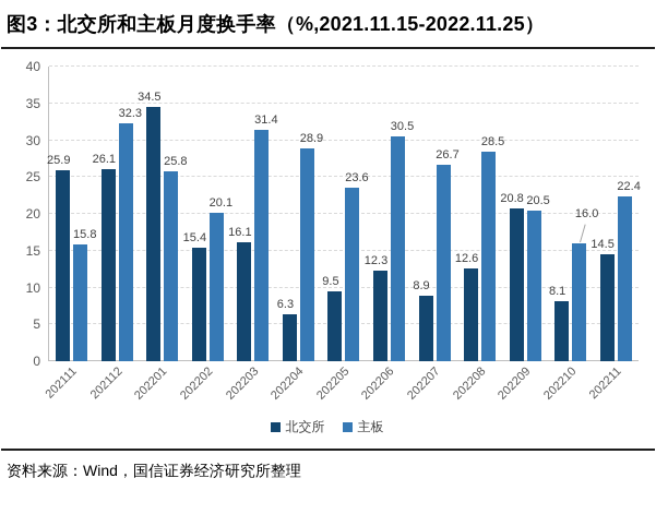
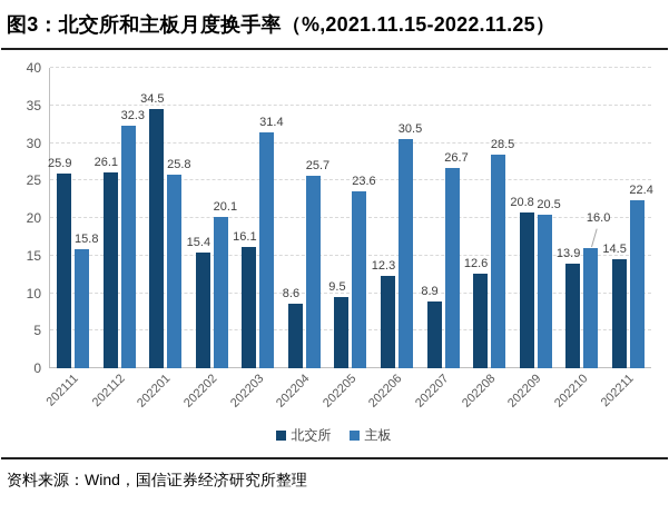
北交所/202204: 6.3 -> 8.6
主板/202204: 28.9 -> 25.7
北交所/202210: 8.1 -> 13.9
